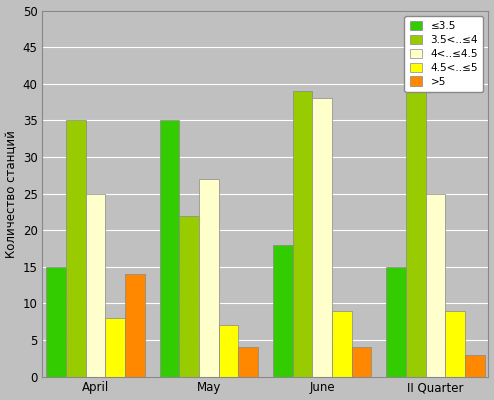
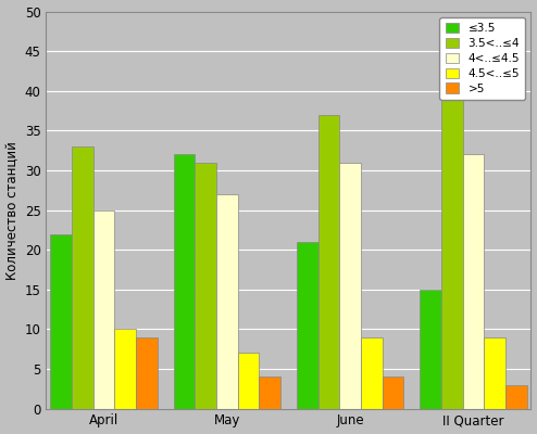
≤3.5/April: 15 -> 22
3.5<..≤4/April: 35 -> 33
4.5<..≤5/April: 8 -> 10
>5/April: 14 -> 9
≤3.5/May: 35 -> 32
3.5<..≤4/May: 22 -> 31
≤3.5/June: 18 -> 21
3.5<..≤4/June: 39 -> 37
4<..≤4.5/June: 38 -> 31
4<..≤4.5/II Quarter: 25 -> 32
